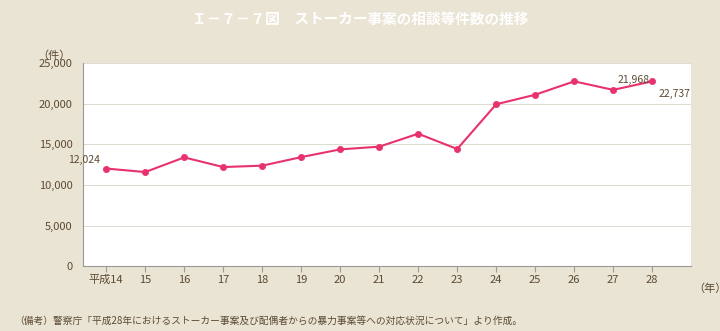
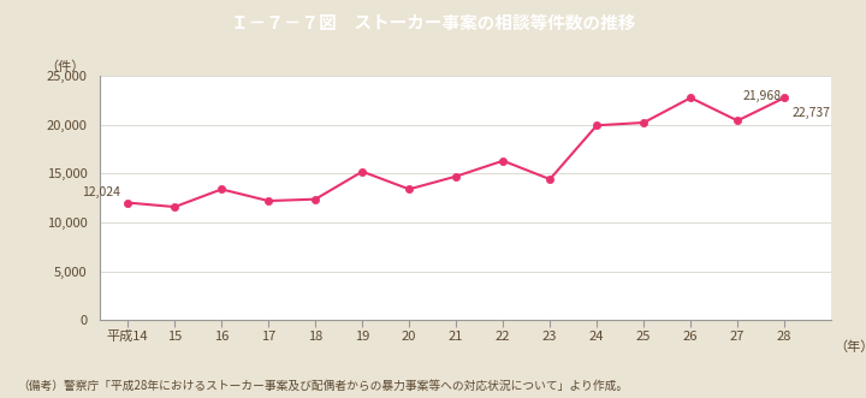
19: 13,400 -> 15,200
20: 14,400 -> 13,400
25: 21,100 -> 20,200
27: 21,700 -> 20,400
